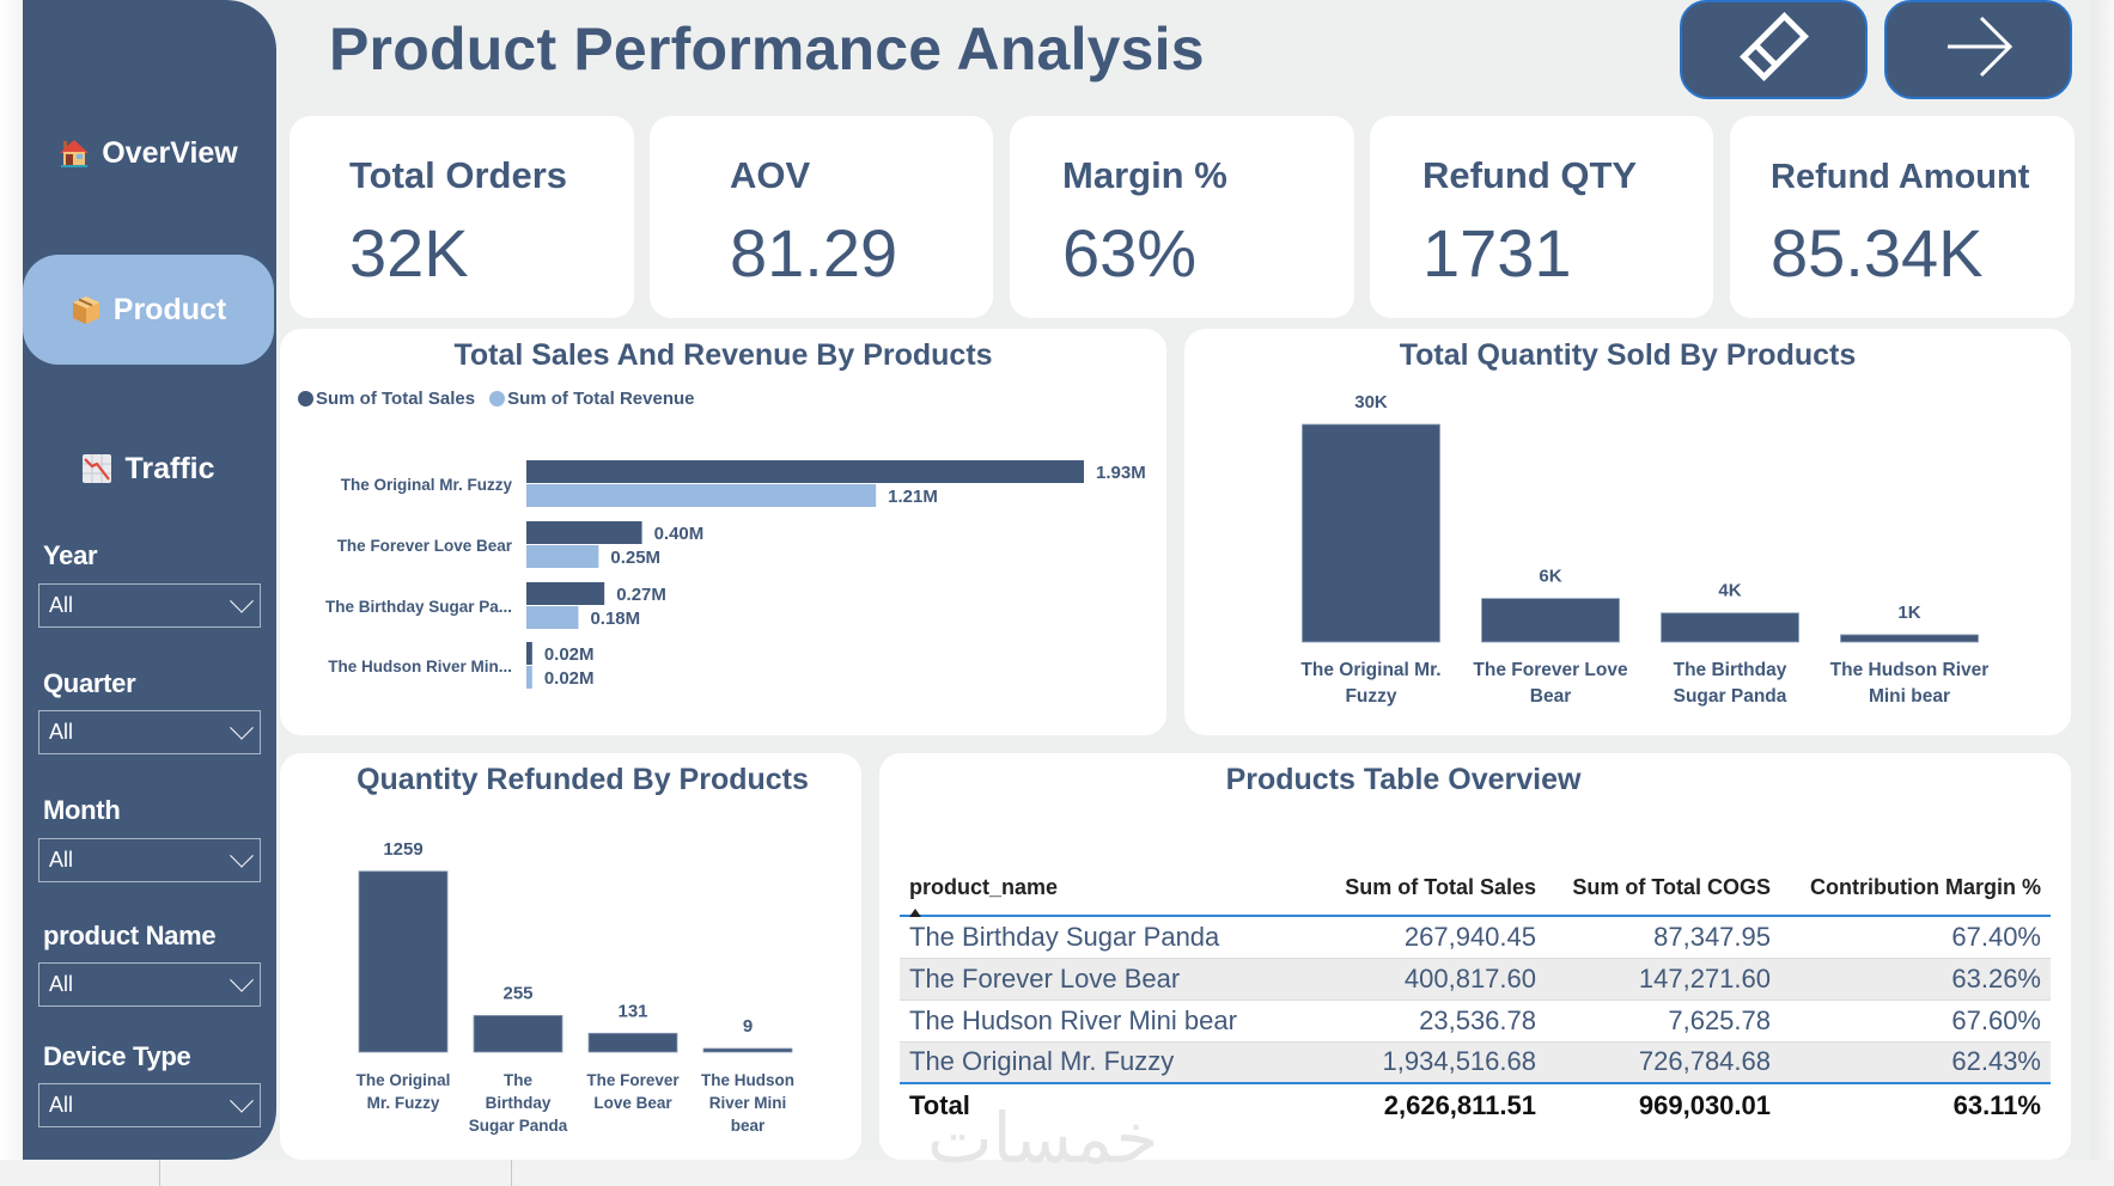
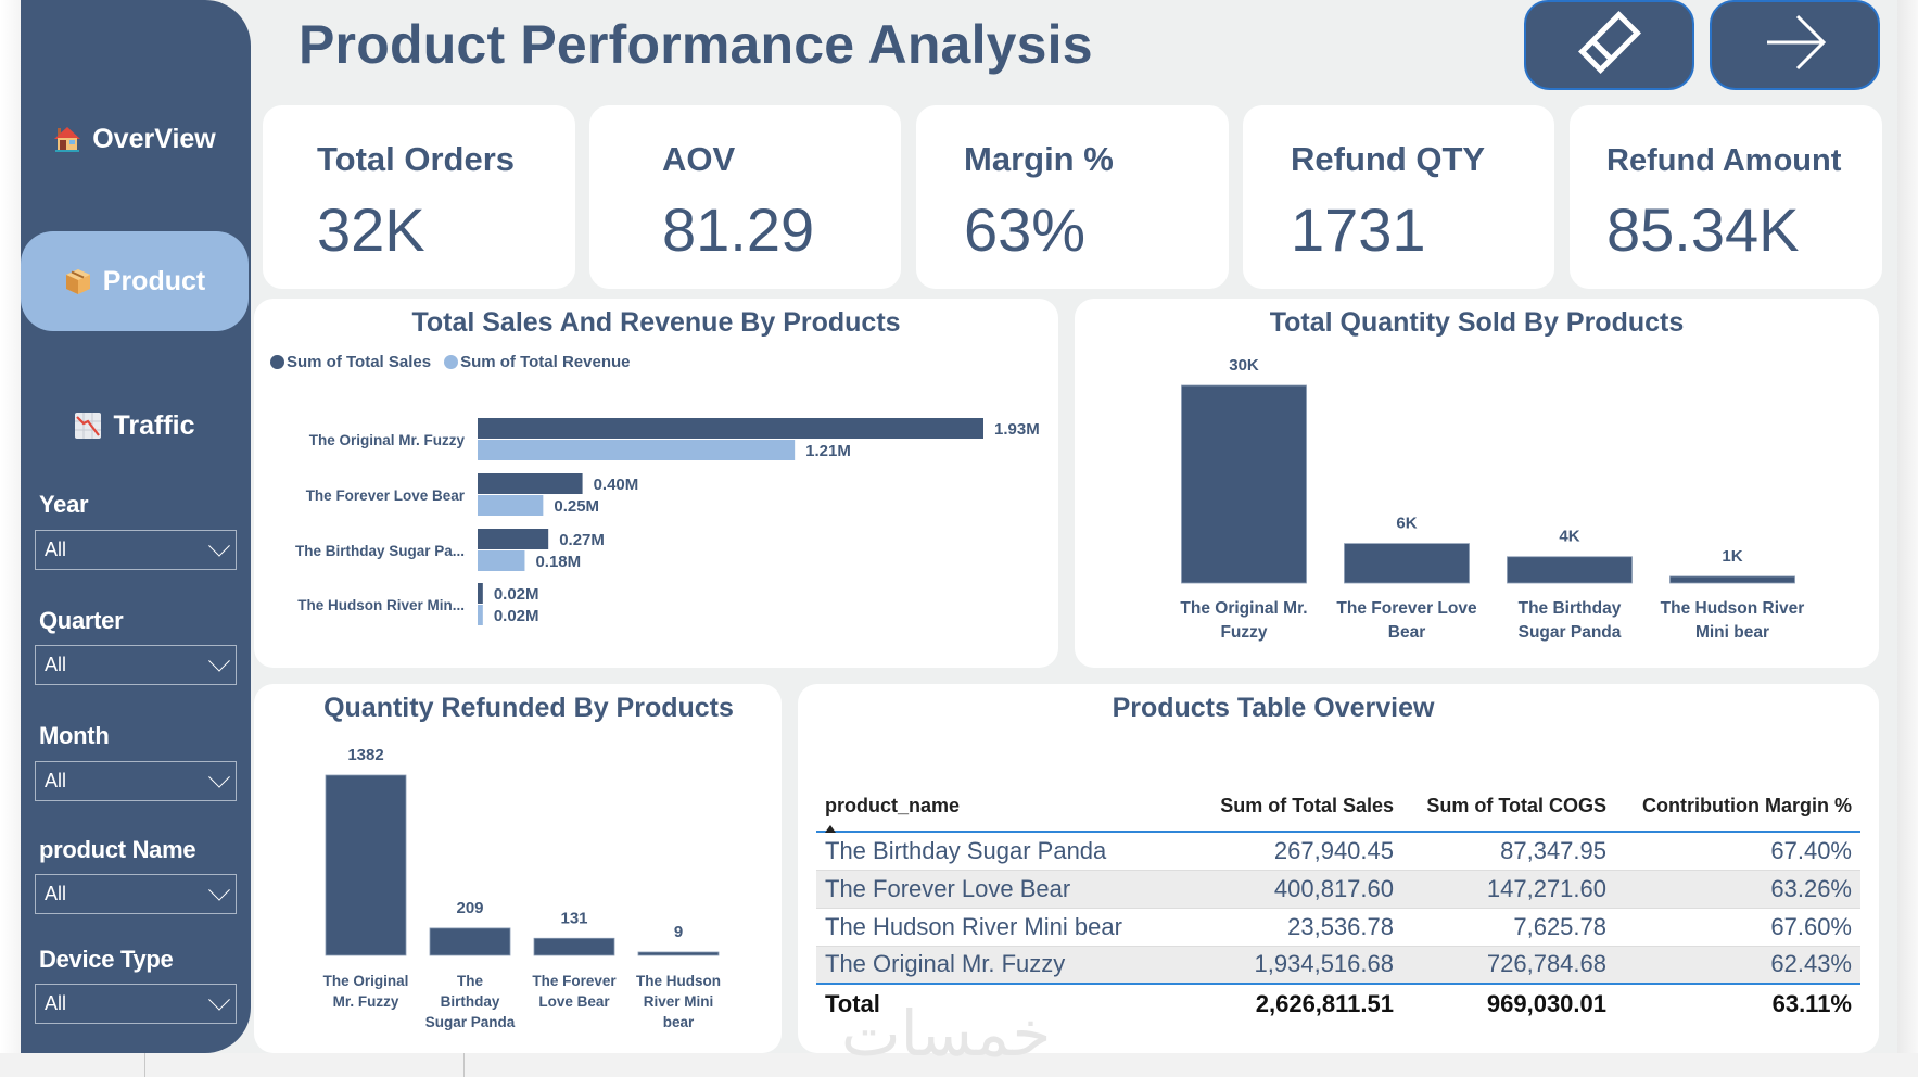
Quantity Refunded By Products/The Original Mr. Fuzzy: 1259 -> 1382
Quantity Refunded By Products/The Birthday Sugar Panda: 255 -> 209
